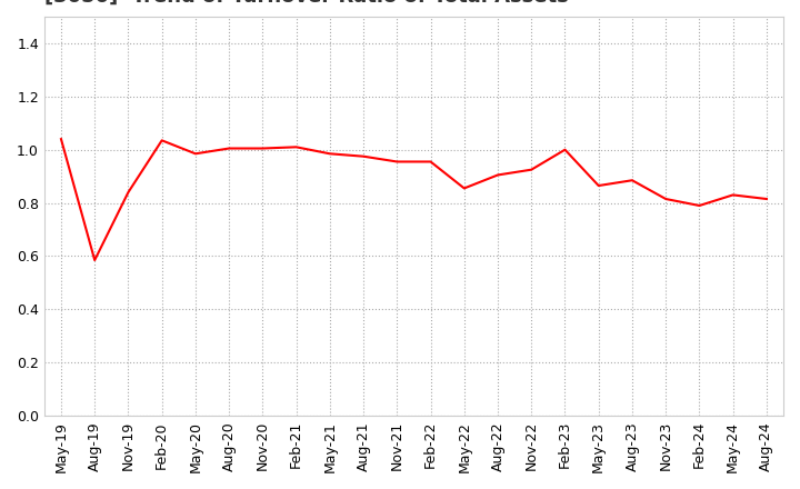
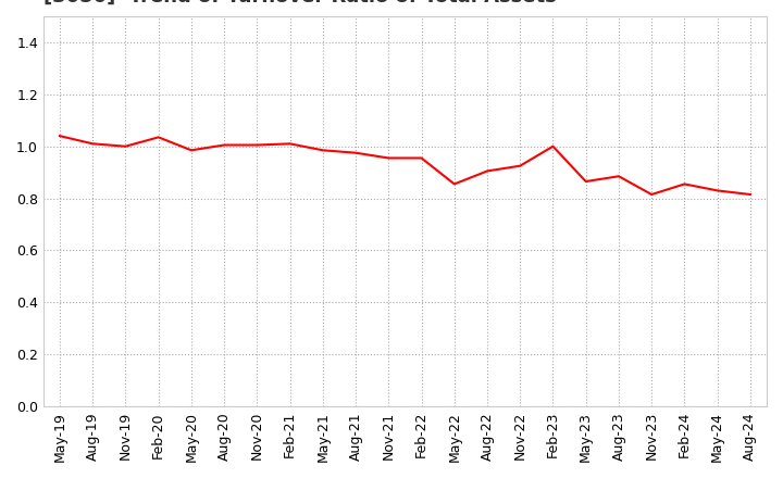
Aug-19: 0.585 -> 1.010
Nov-19: 0.840 -> 1.000
Feb-24: 0.790 -> 0.855
